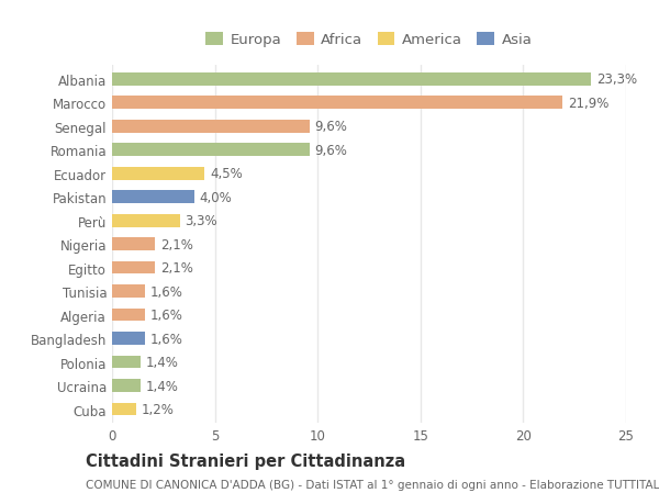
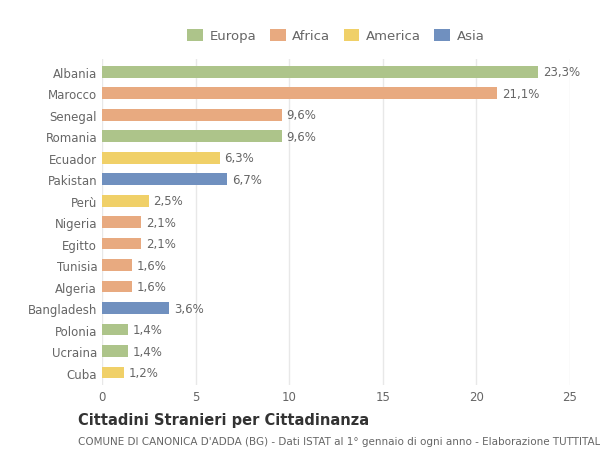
Marocco: 21,9% -> 21,1%
Ecuador: 4,5% -> 6,3%
Pakistan: 4,0% -> 6,7%
Perù: 3,3% -> 2,5%
Bangladesh: 1,6% -> 3,6%
